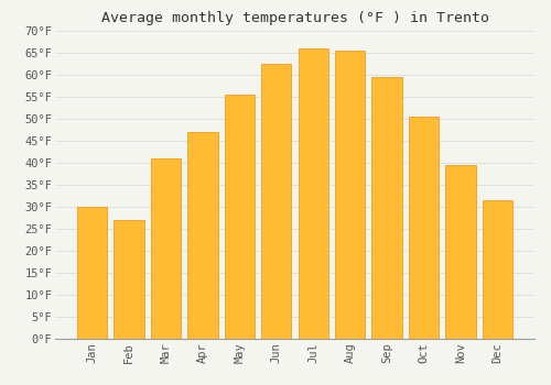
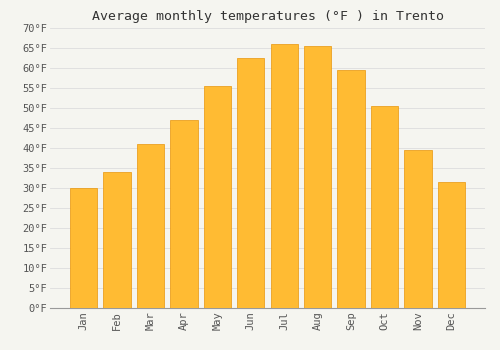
Feb: 27.0°F -> 34.0°F
